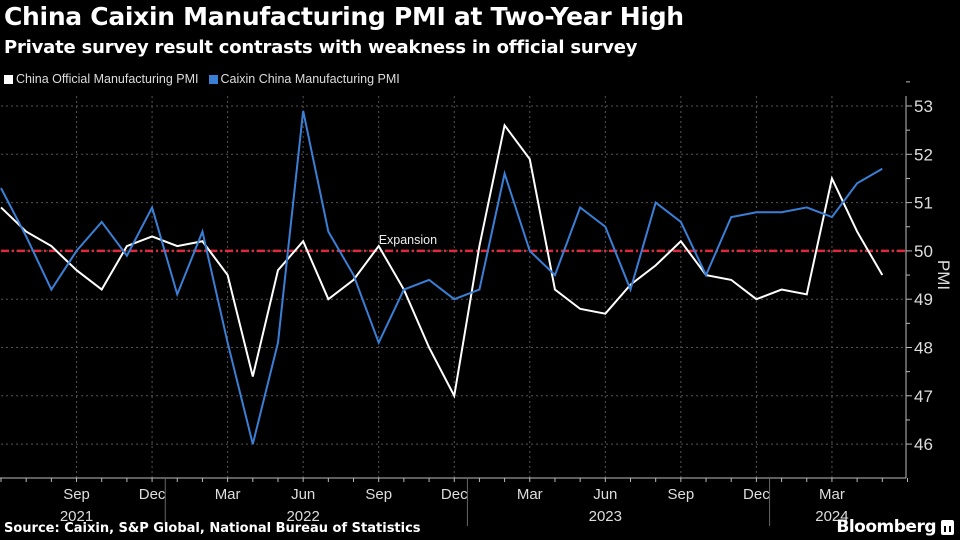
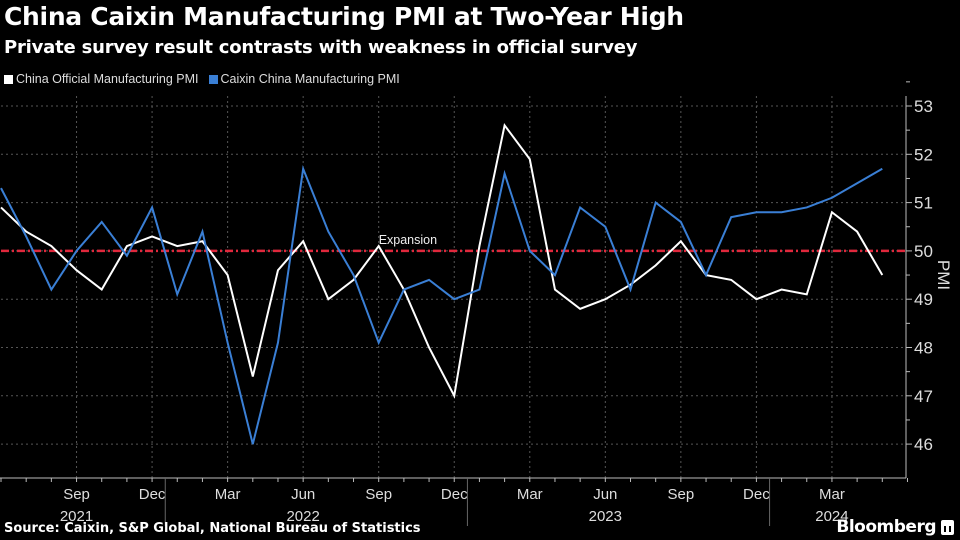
Caixin China Manufacturing PMI/Jun 2022: 52.9 -> 51.7
China Official Manufacturing PMI/Jun 2023: 48.7 -> 49.0
China Official Manufacturing PMI/Mar 2024: 51.5 -> 50.8
Caixin China Manufacturing PMI/Mar 2024: 50.7 -> 51.1
